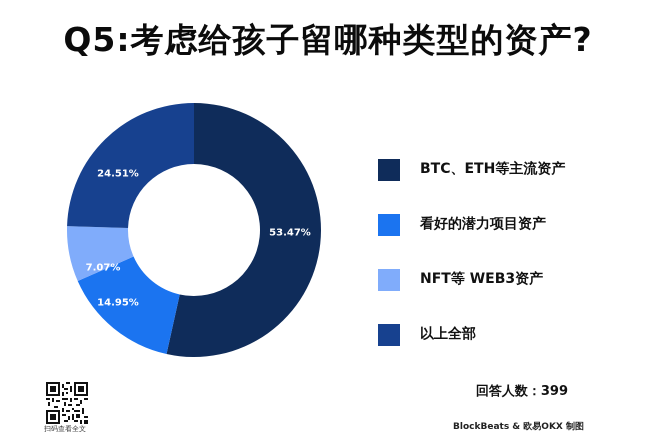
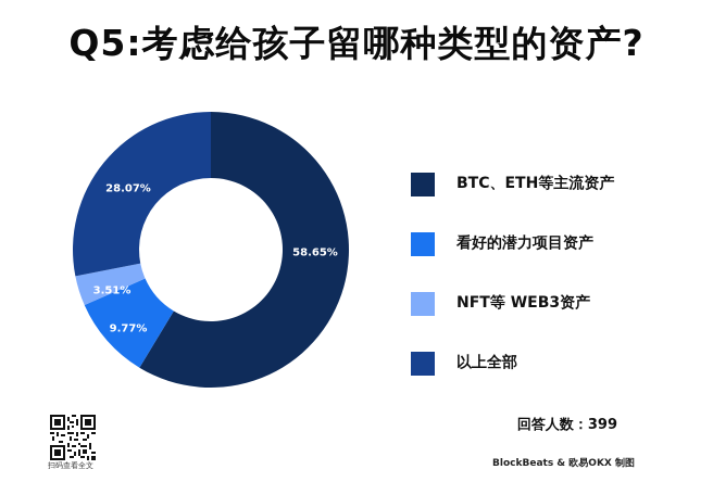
BTC、ETH等主流资产: 53.47% -> 58.65%
看好的潜力项目资产: 14.95% -> 9.77%
NFT等 WEB3资产: 7.07% -> 3.51%
以上全部: 24.51% -> 28.07%
